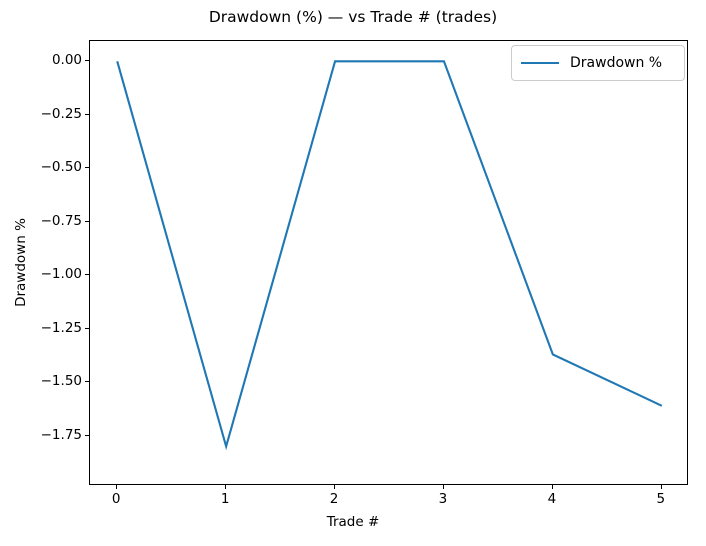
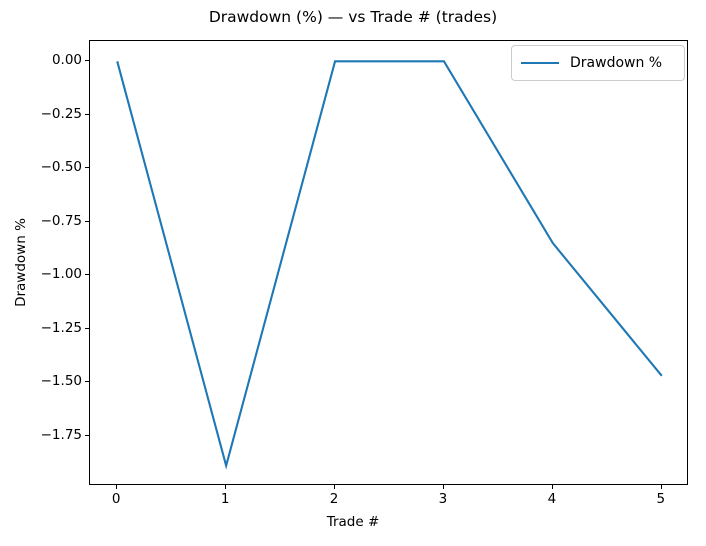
1: -1.80 -> -1.89
4: -1.37 -> -0.85
5: -1.61 -> -1.47
